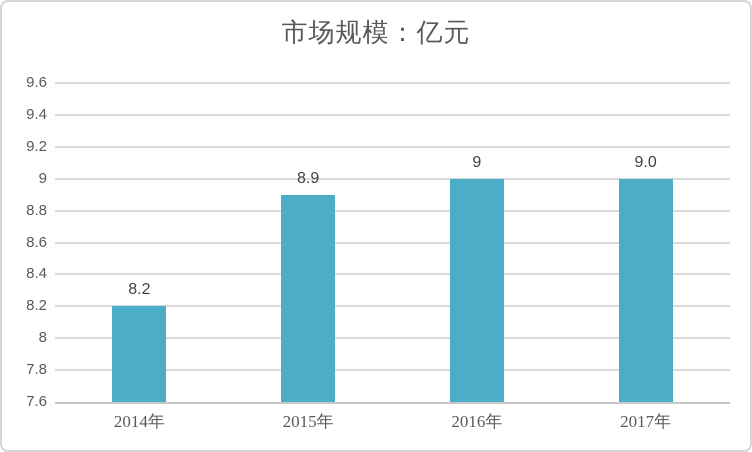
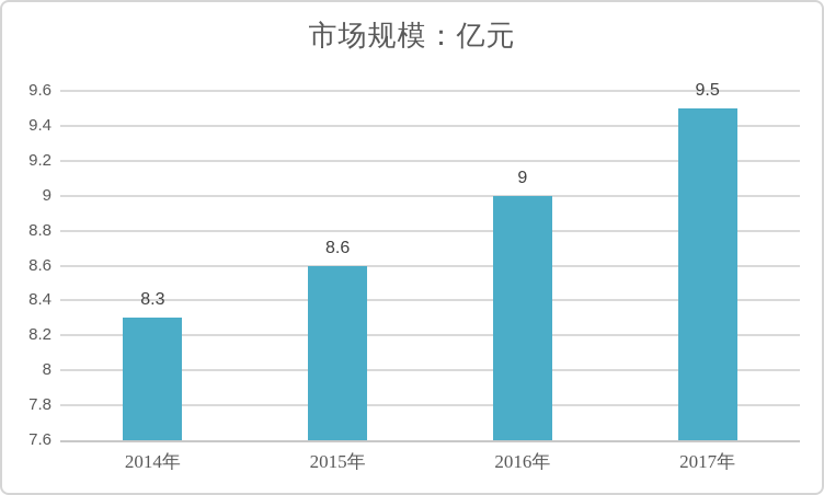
2014年: 8.2 -> 8.3
2015年: 8.9 -> 8.6
2017年: 9.0 -> 9.5
